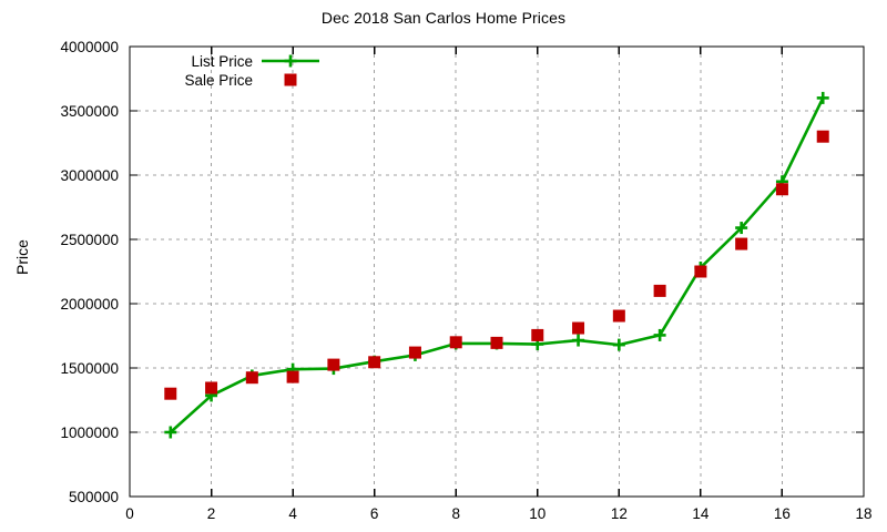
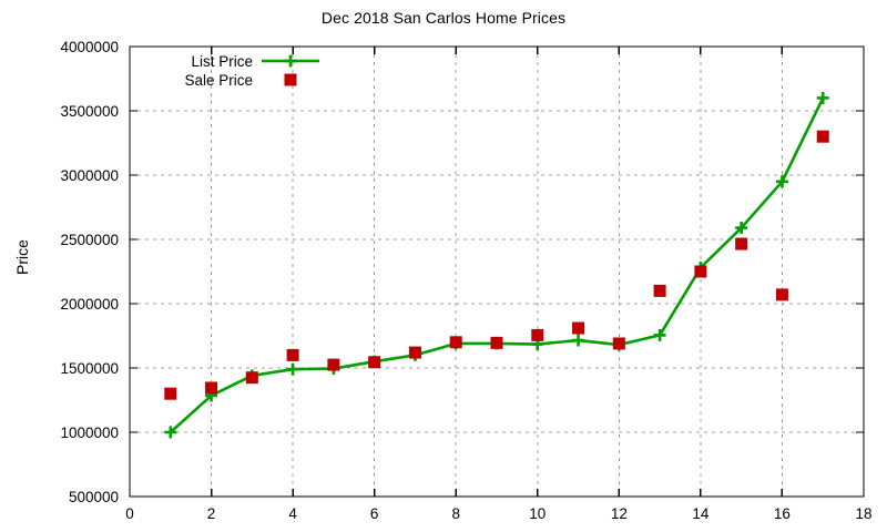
Sale Price/4: 1430000 -> 1600000
Sale Price/12: 1900000 -> 1690000
Sale Price/16: 2890000 -> 2070000
